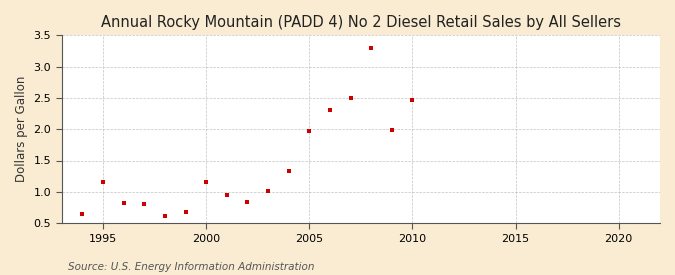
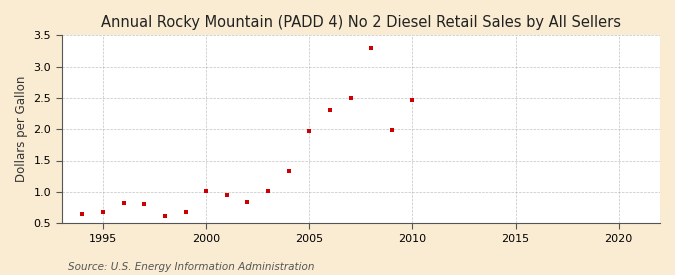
1995: 1.16 -> 0.68
2000: 1.16 -> 1.01
